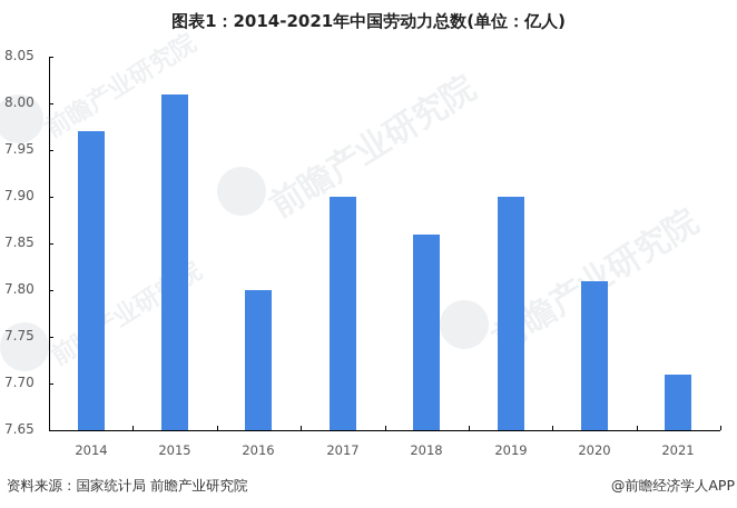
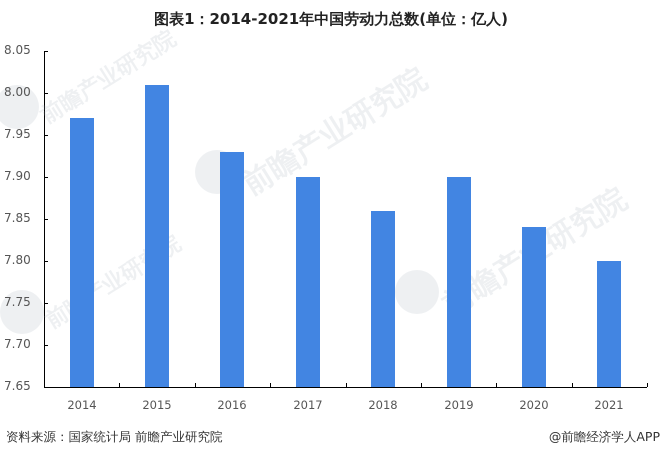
2016: 7.80 -> 7.93
2020: 7.81 -> 7.84
2021: 7.71 -> 7.80
